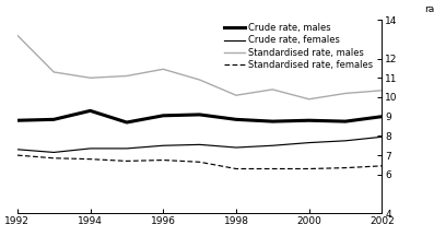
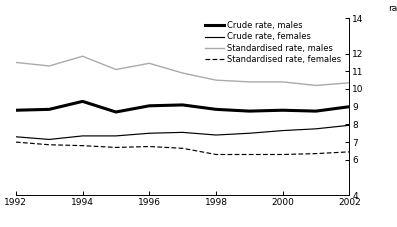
Standardised rate, males/1992: 13.2 -> 11.5
Standardised rate, males/1994: 11.0 -> 11.8
Standardised rate, males/1998: 10.1 -> 10.5
Standardised rate, males/2000: 9.9 -> 10.4
